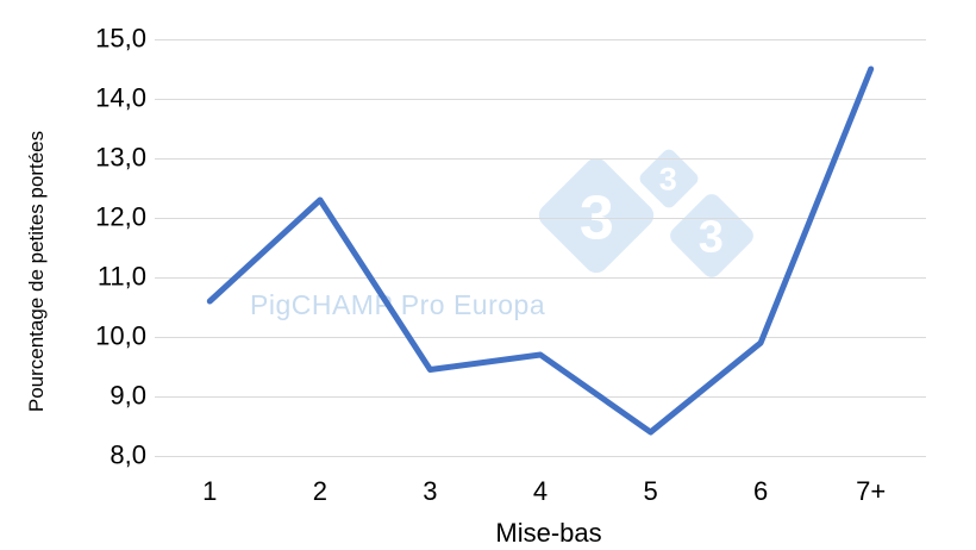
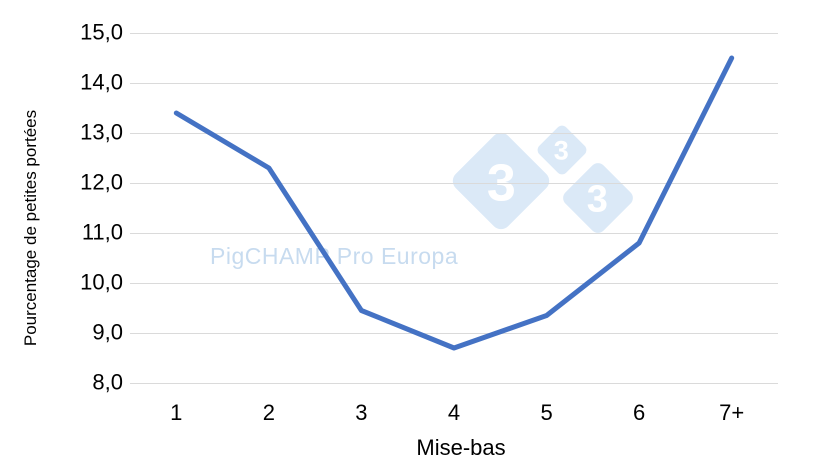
1: 10,6 -> 13,4
4: 9,7 -> 8,7
5: 8,4 -> 9,3
6: 9,9 -> 10,8
